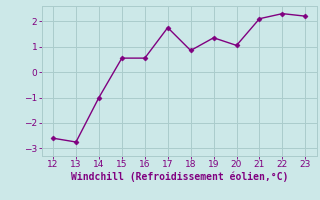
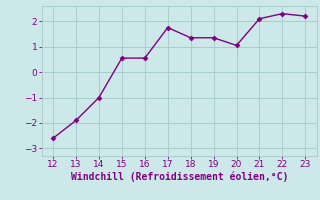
13: -2.75 -> -1.90
18: 0.85 -> 1.35
